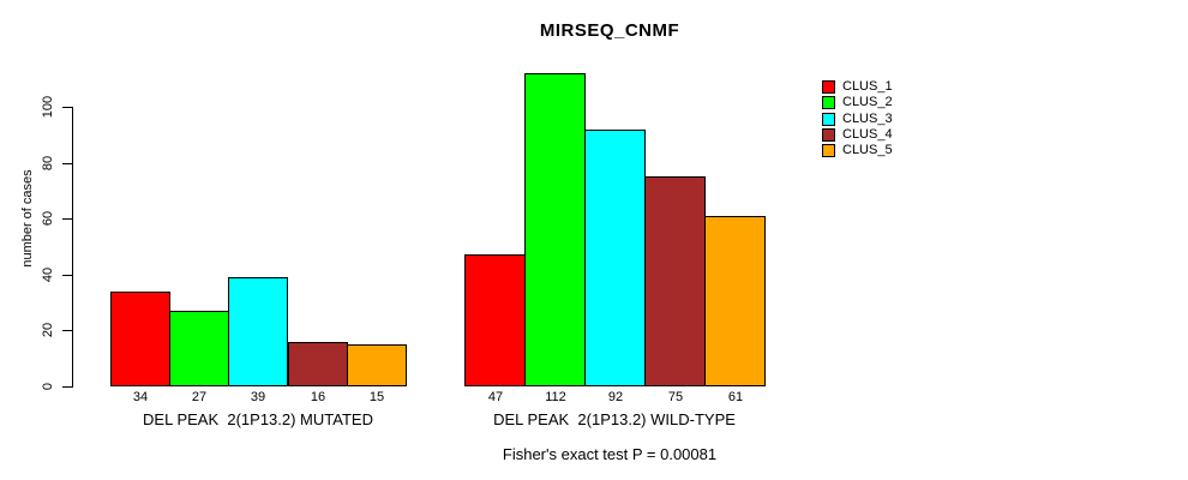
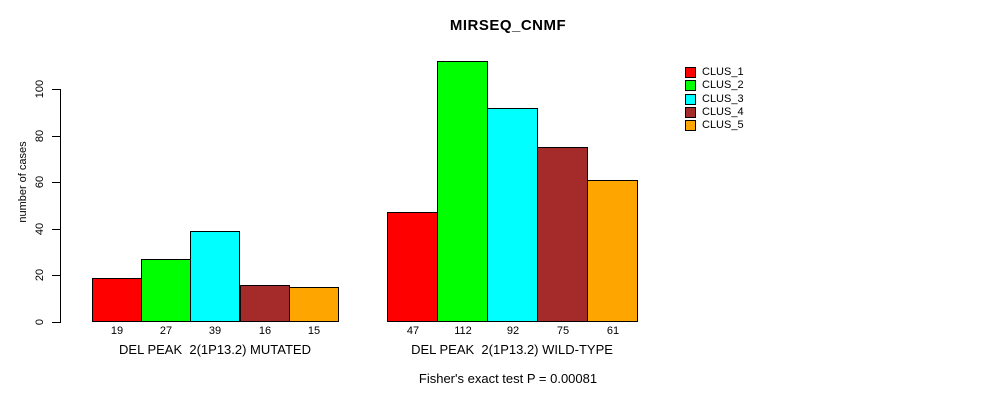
CLUS_1/DEL PEAK 2(1P13.2) MUTATED: 34 -> 19
